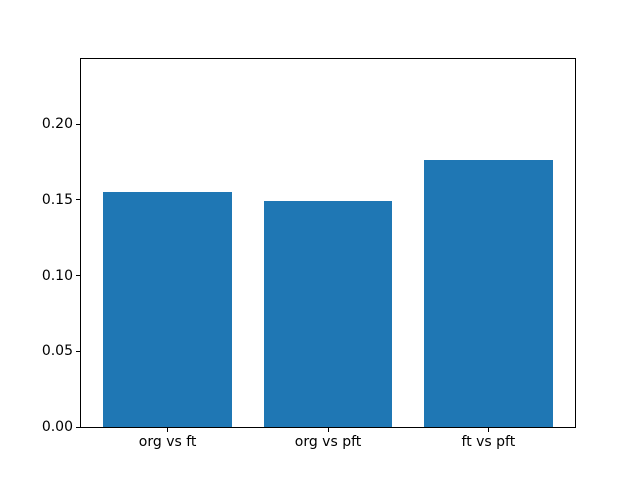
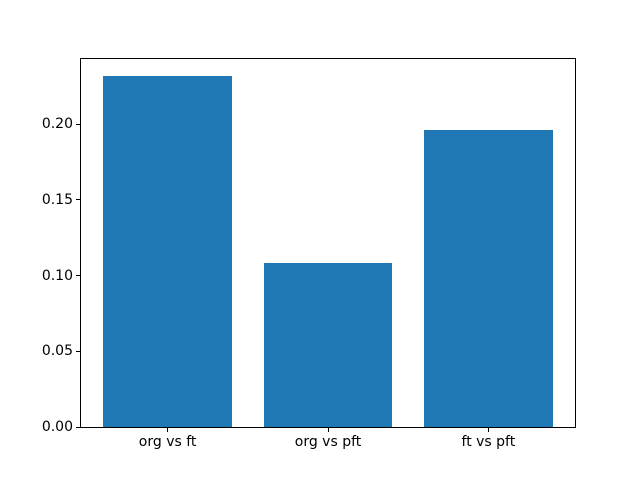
org vs ft: 0.155 -> 0.232
org vs pft: 0.149 -> 0.108
ft vs pft: 0.176 -> 0.196
